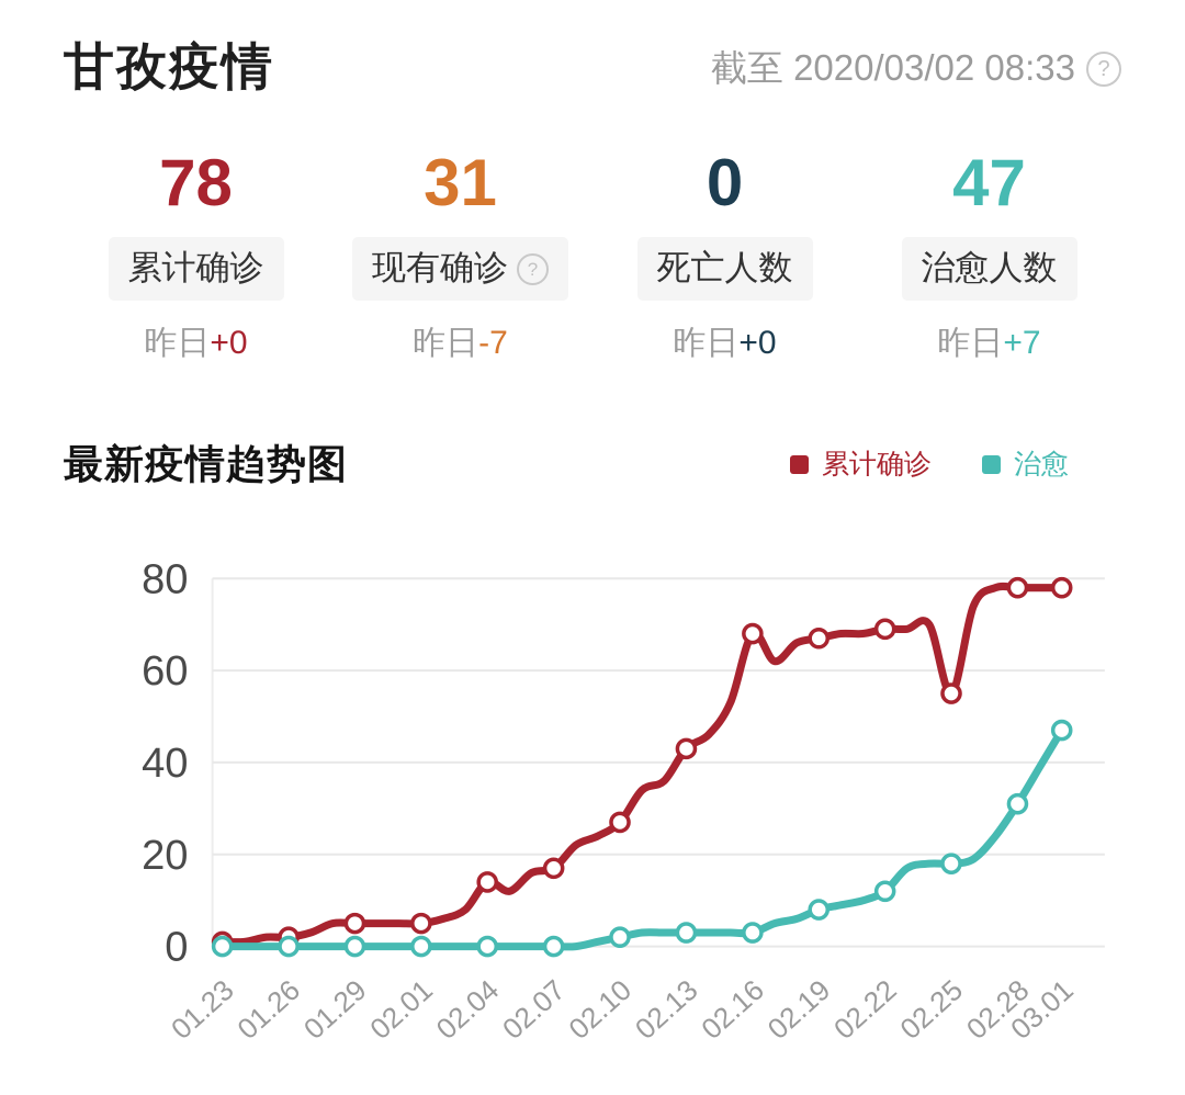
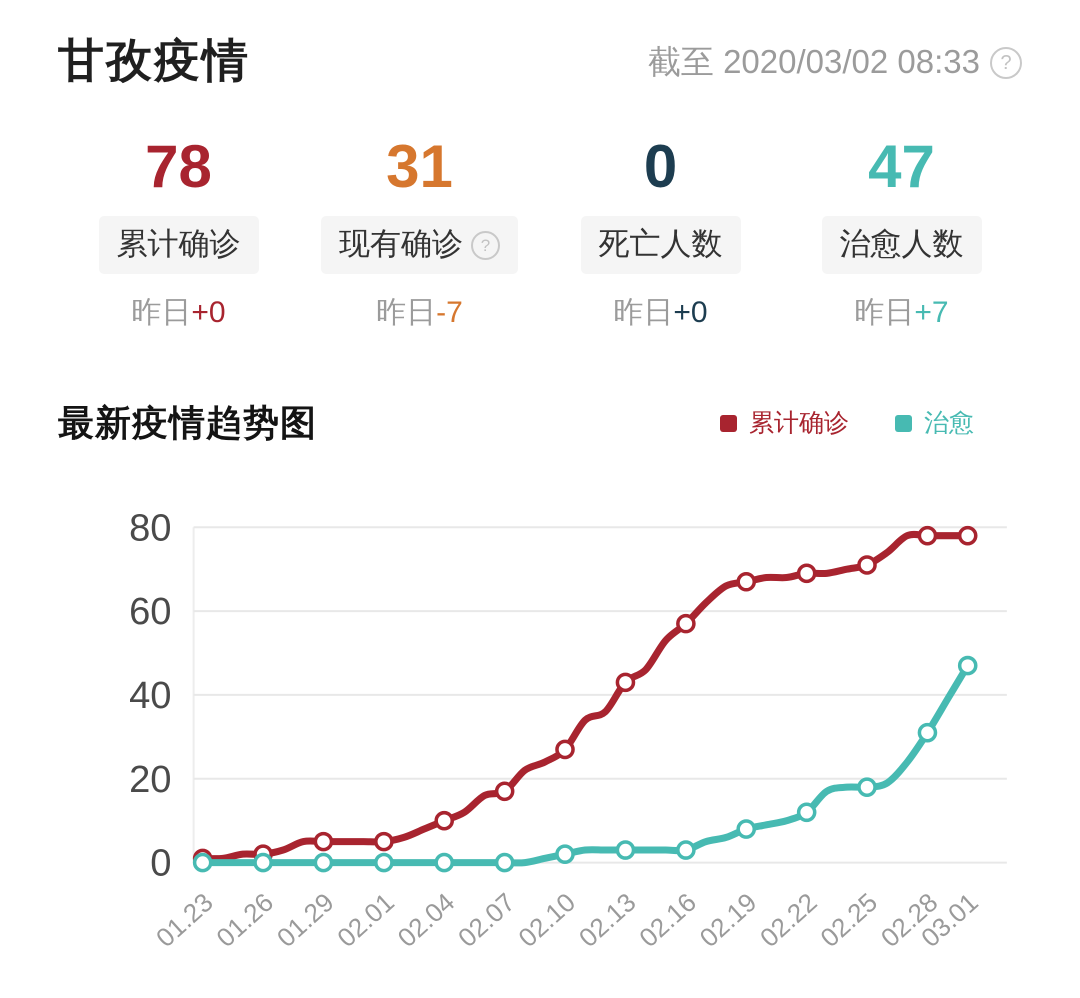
累计确诊/02.04: 14 -> 10
累计确诊/02.16: 68 -> 57
累计确诊/02.25: 55 -> 71
